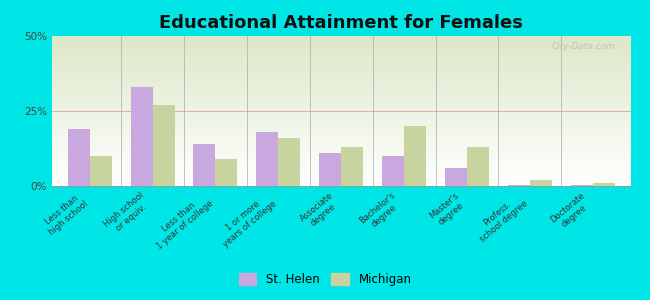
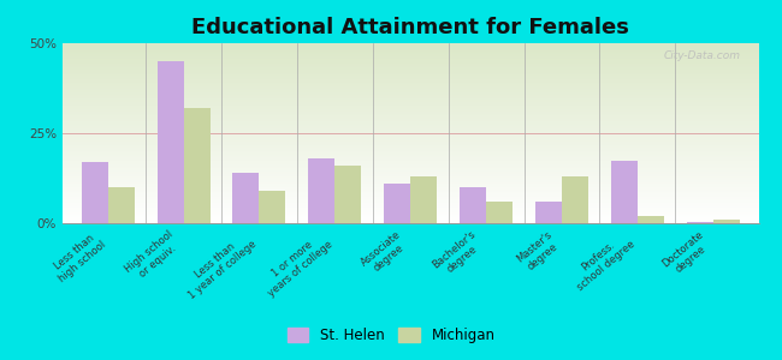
St. Helen/Less than high school: 19.0% -> 17.0%
St. Helen/High school or equiv.: 33.0% -> 45.0%
Michigan/High school or equiv.: 27% -> 32%
Michigan/Bachelor's degree: 20% -> 6%
St. Helen/Profess. school degree: 0.5% -> 17.5%
